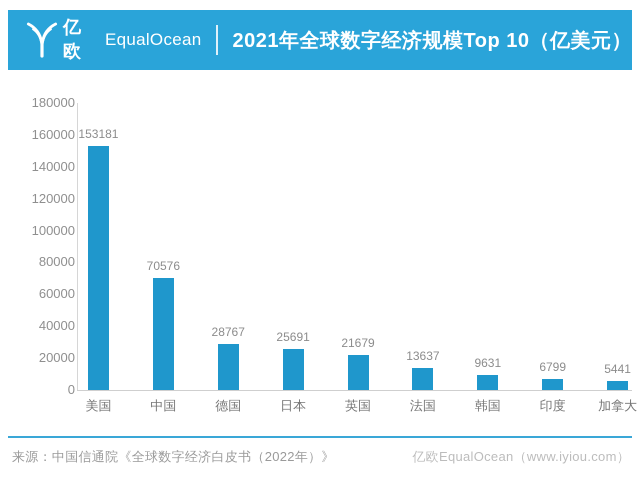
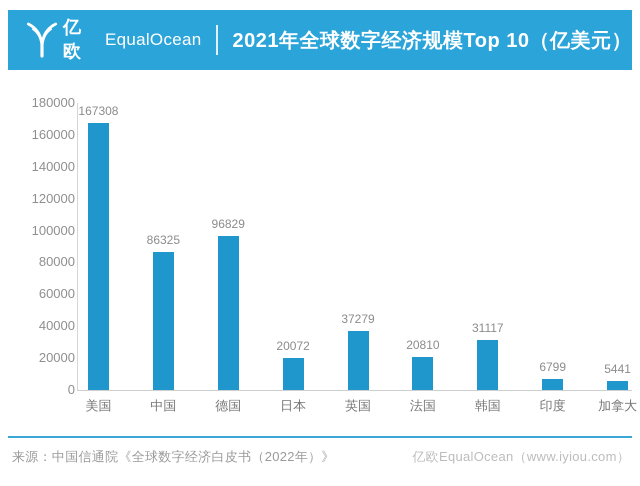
美国: 153181 -> 167308
中国: 70576 -> 86325
德国: 28767 -> 96829
日本: 25691 -> 20072
英国: 21679 -> 37279
法国: 13637 -> 20810
韩国: 9631 -> 31117
